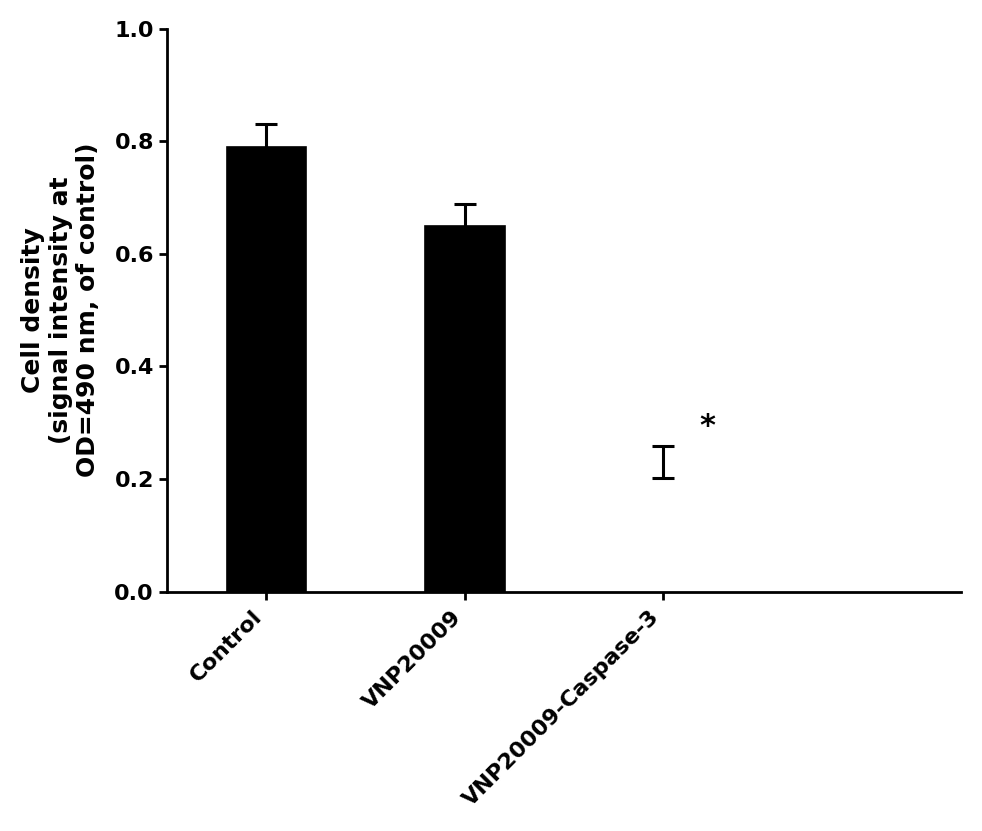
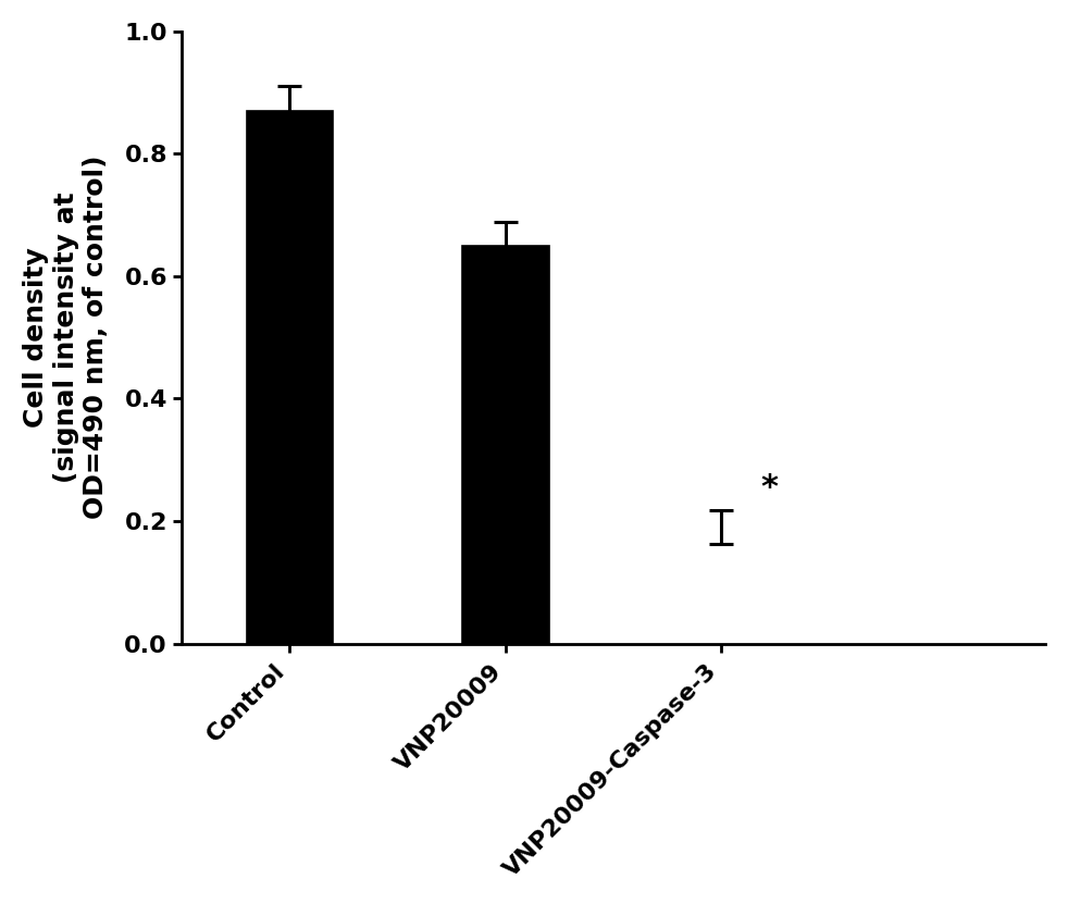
Control: 0.79 -> 0.87
VNP20009-Caspase-3: 0.23 -> 0.19
